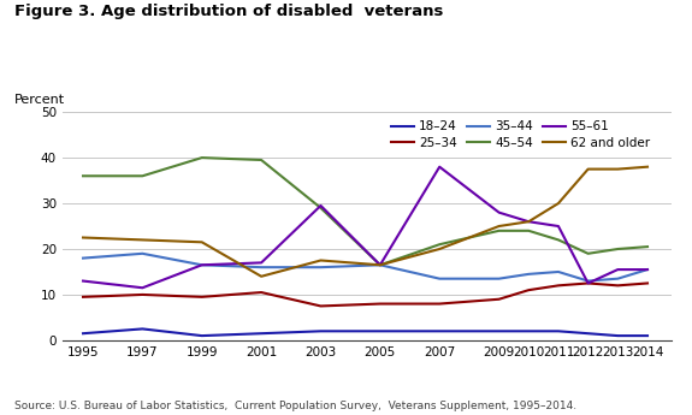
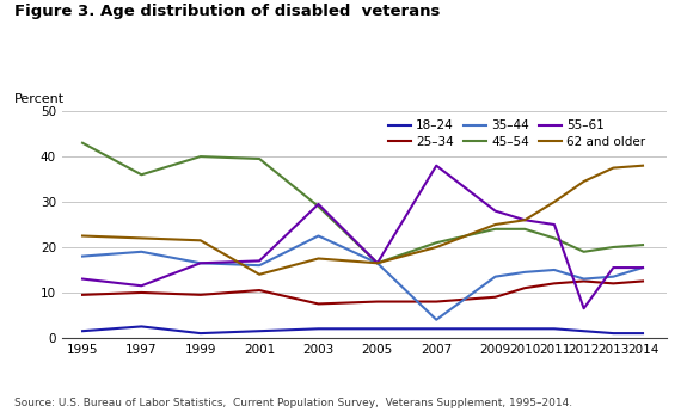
45–54/1995: 36.0 -> 43.0
35–44/2003: 16.0 -> 22.5
35–44/2007: 13.5 -> 4.0
55–61/2012: 12.5 -> 6.5
62 and older/2012: 37.5 -> 34.5
